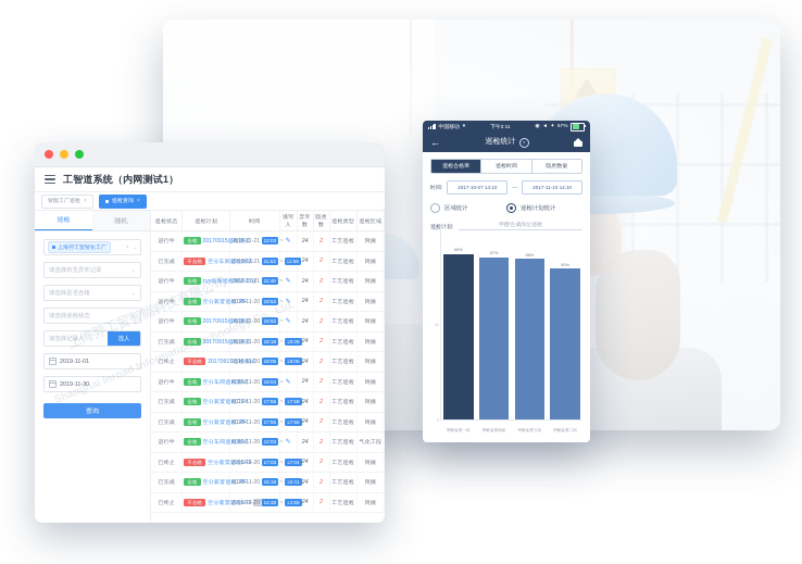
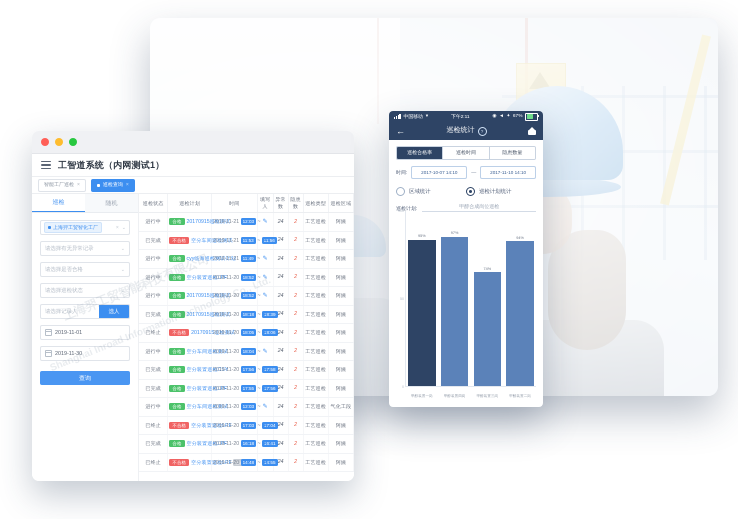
甲醇装置一岗: 99% -> 95%
甲醇装置三岗: 96% -> 74%
甲醇装置二岗: 90% -> 94%
